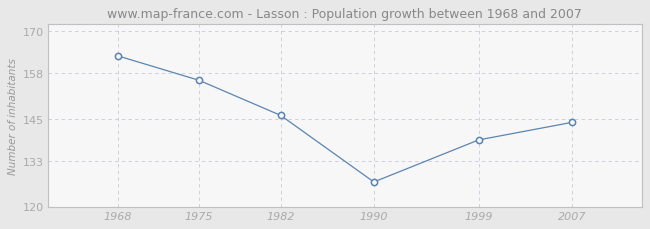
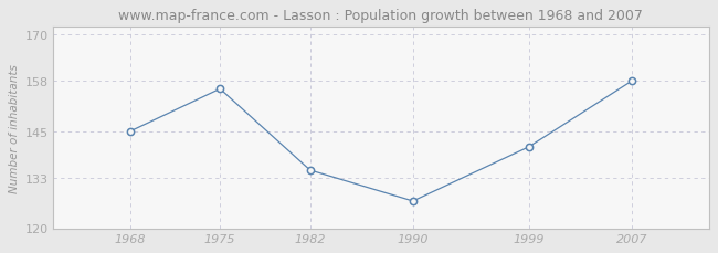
1968: 163 -> 145
1982: 146 -> 135
1999: 139 -> 141
2007: 144 -> 158
